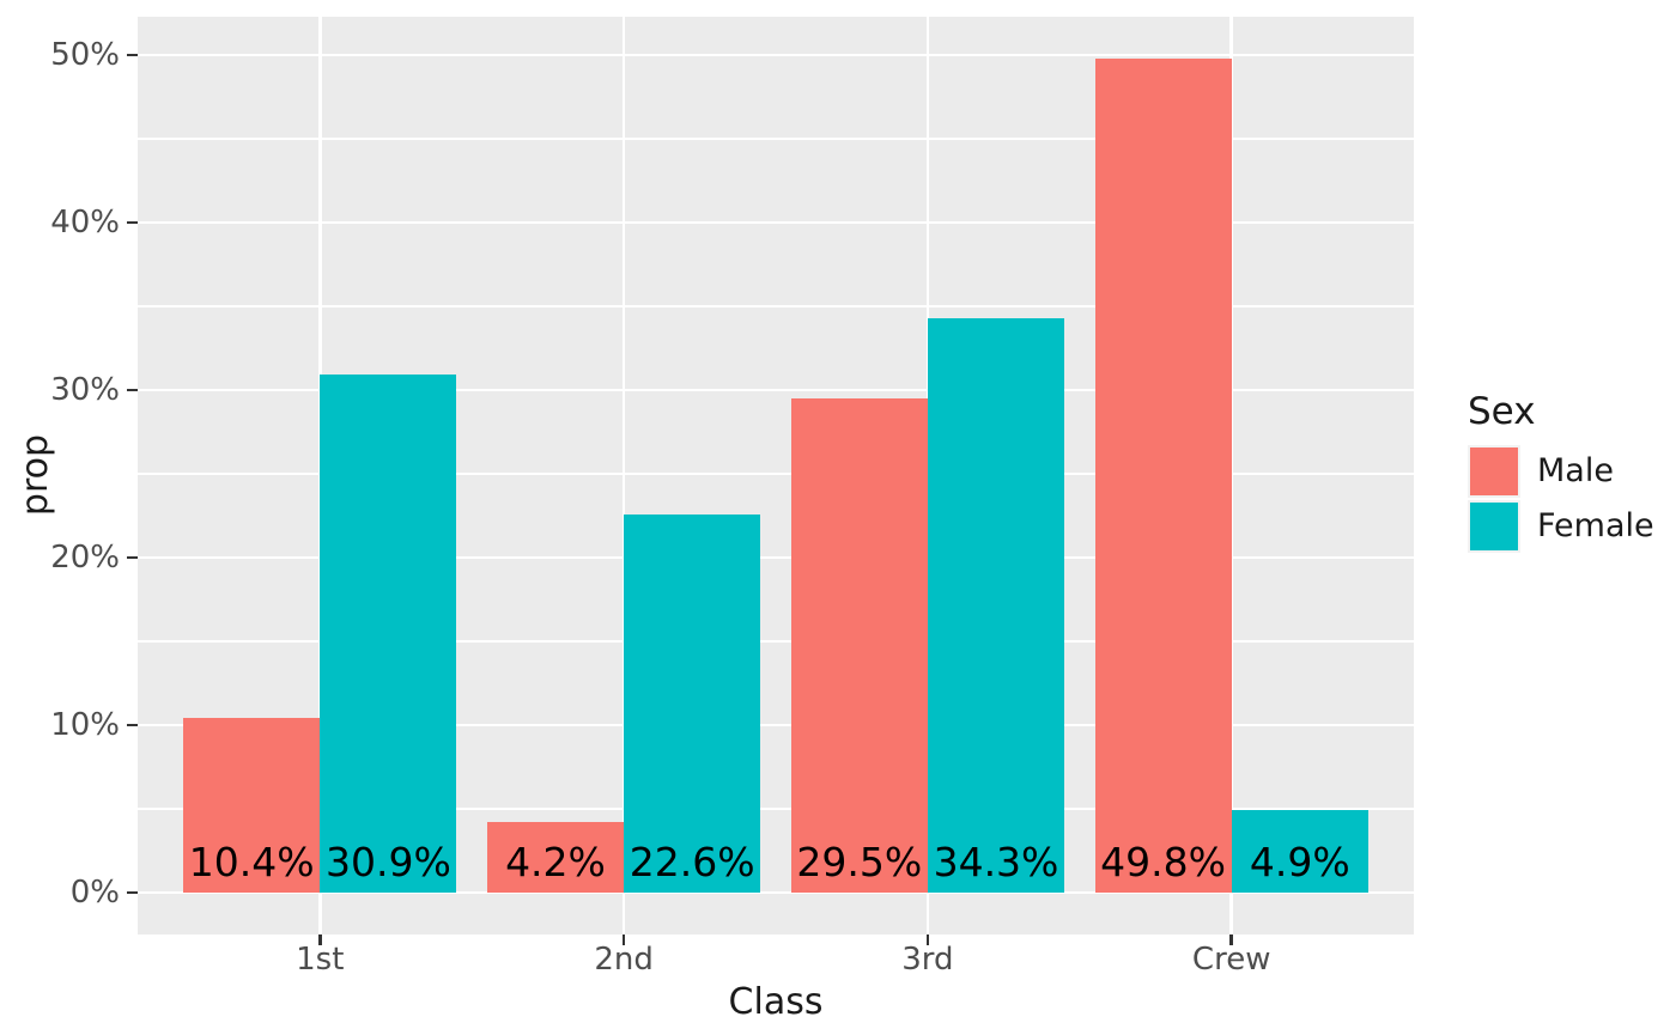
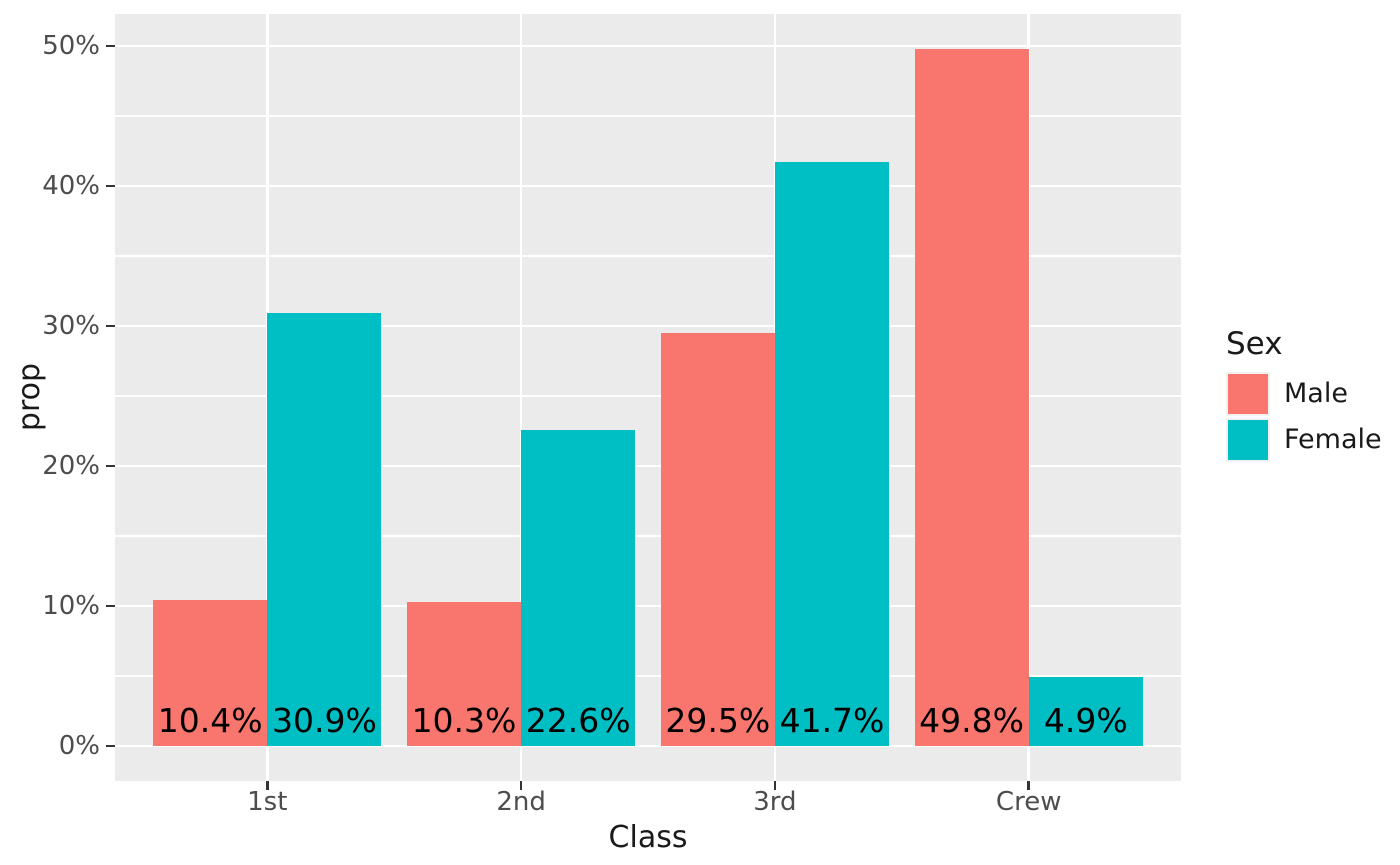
Male/2nd: 4.2% -> 10.3%
Female/3rd: 34.3% -> 41.7%
